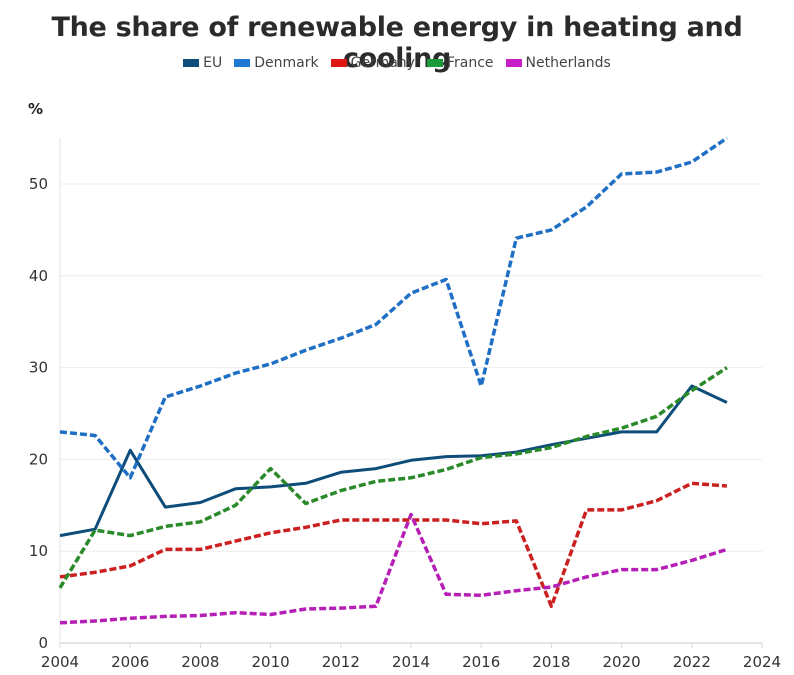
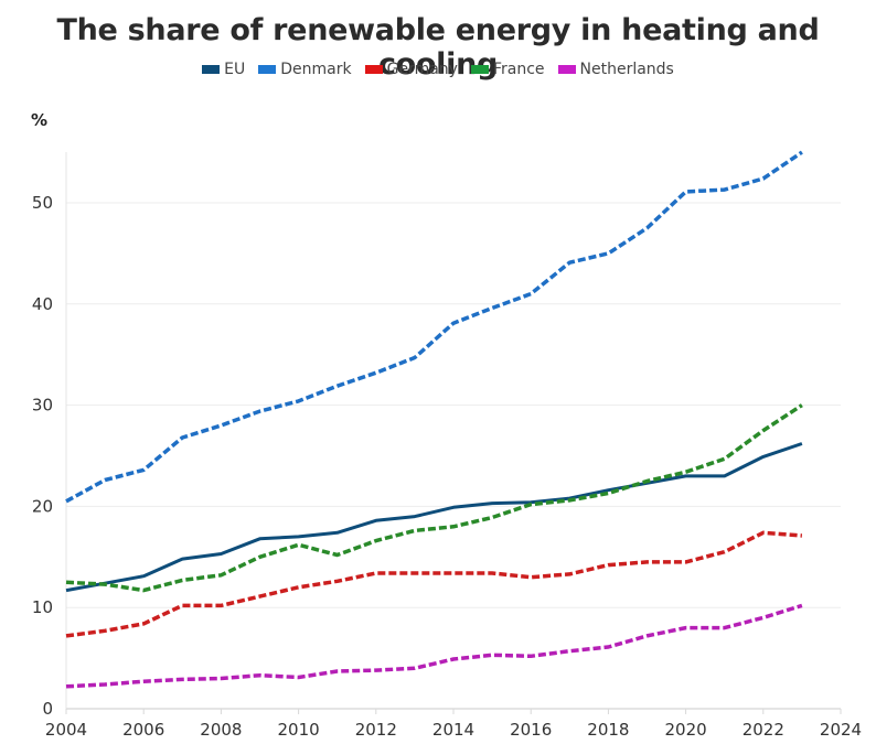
Denmark/2004: 23 -> 20
France/2004: 6 -> 12
EU/2006: 21 -> 13
Denmark/2006: 18 -> 24
France/2010: 19 -> 16
Netherlands/2014: 14 -> 5
Denmark/2016: 28 -> 41
Germany/2018: 4 -> 14
EU/2022: 28 -> 25
